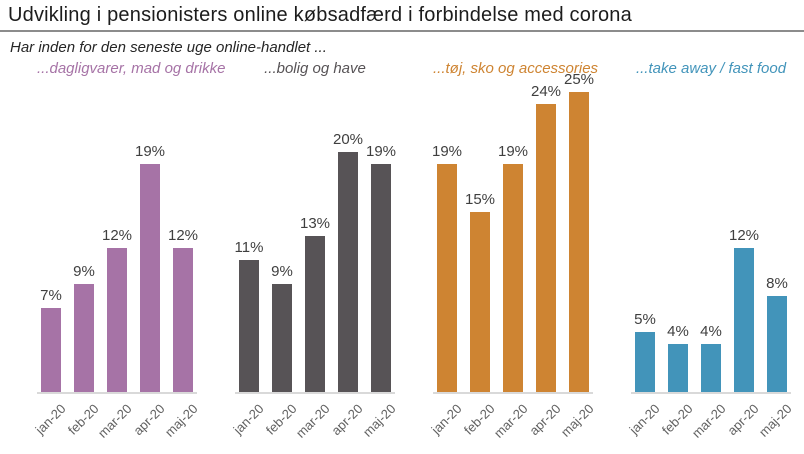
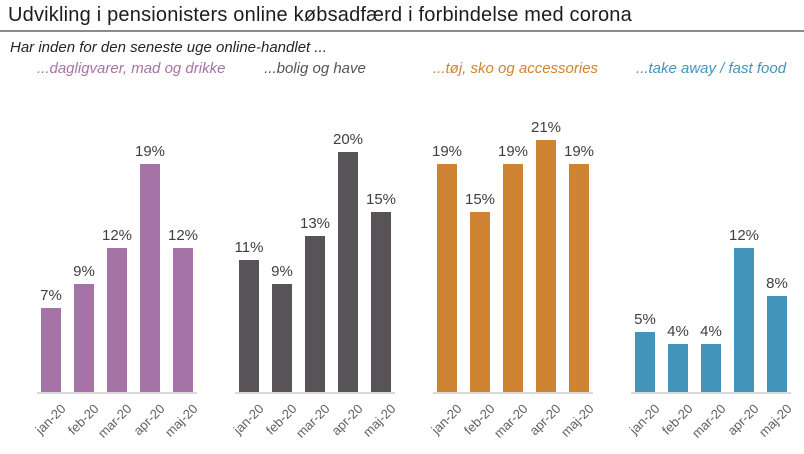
...bolig og have/maj-20: 19% -> 15%
...tøj, sko og accessories/apr-20: 24% -> 21%
...tøj, sko og accessories/maj-20: 25% -> 19%
